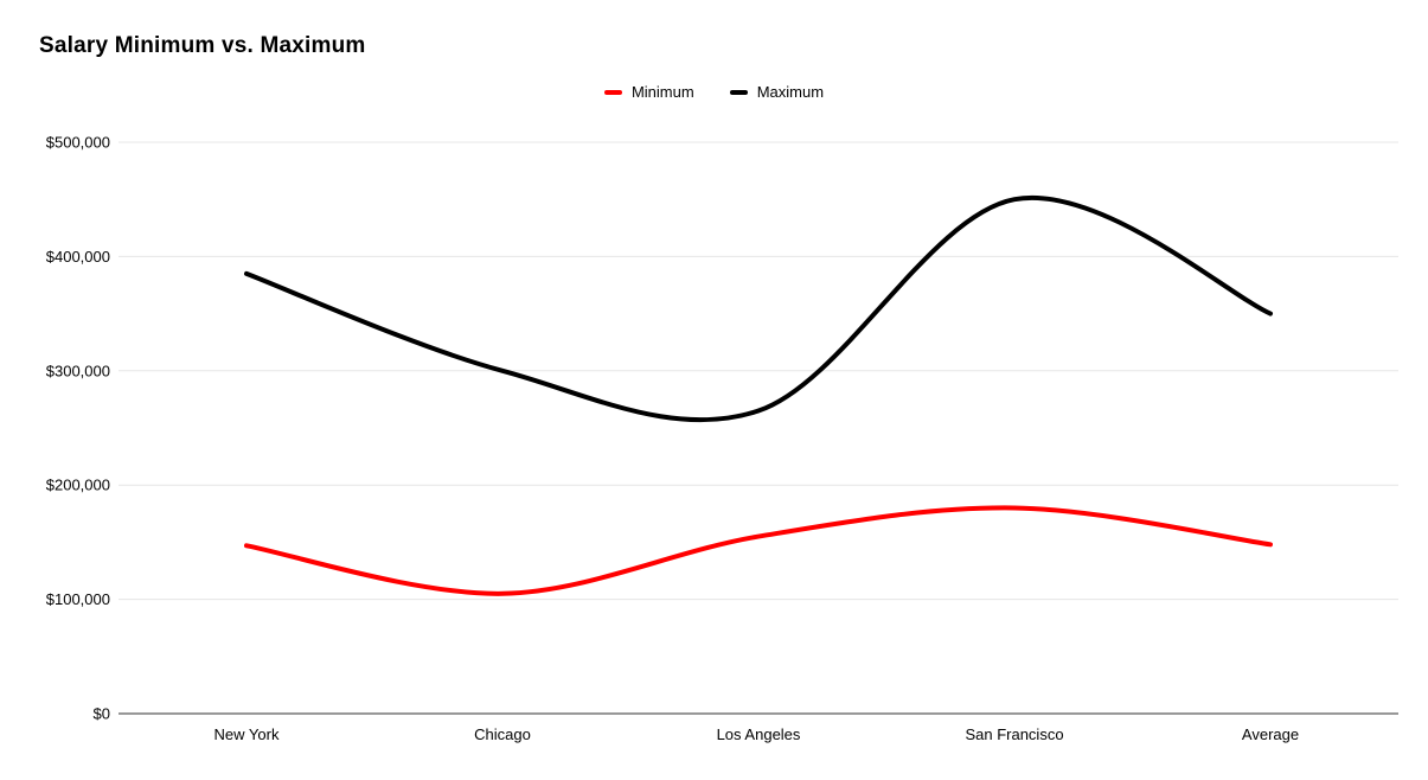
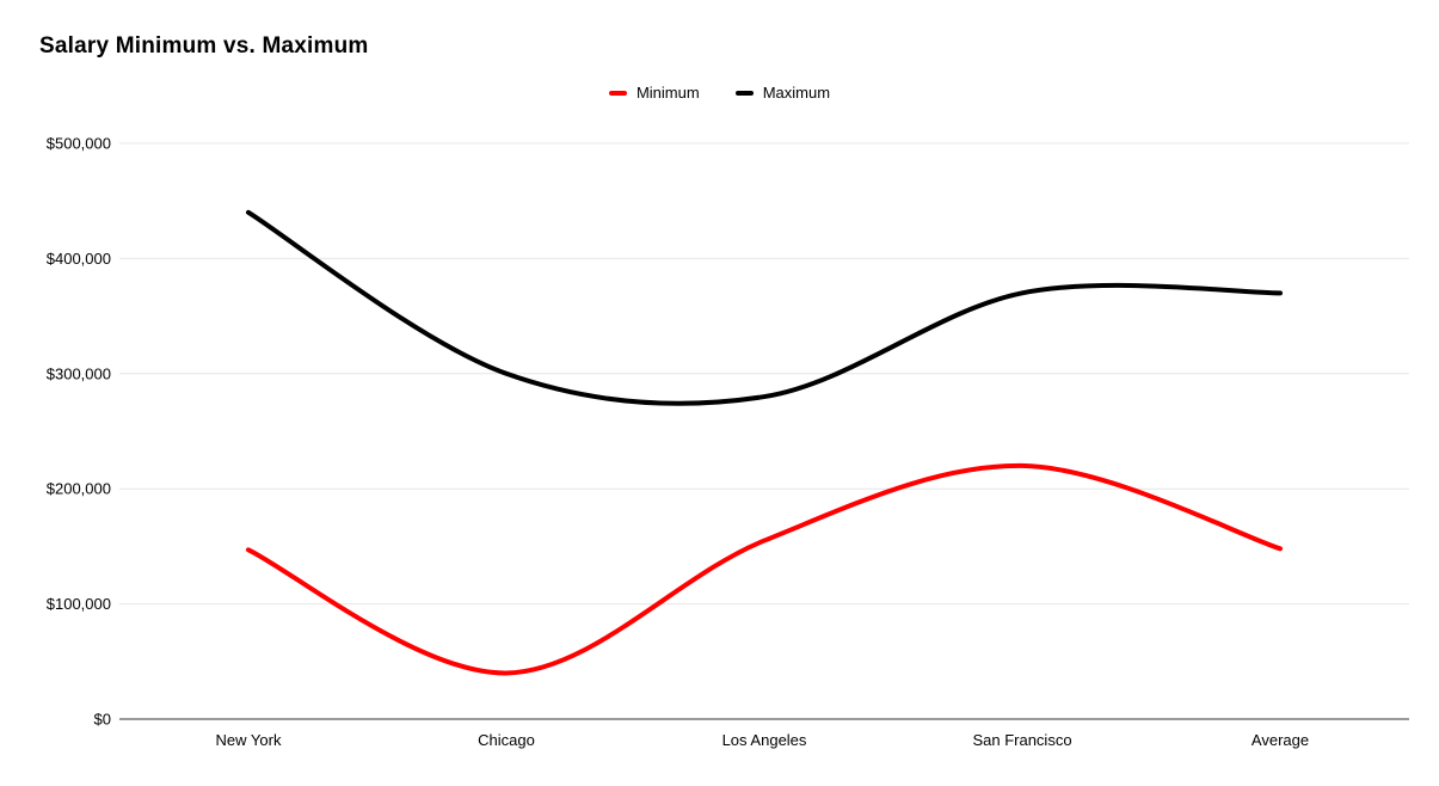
Maximum/New York: $380000 -> $440000
Minimum/Chicago: $100000 -> $40000
Maximum/Los Angeles: $260000 -> $280000
Minimum/San Francisco: $180000 -> $220000
Maximum/San Francisco: $450000 -> $370000
Maximum/Average: $350000 -> $370000
